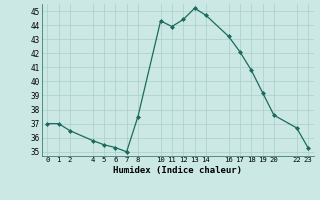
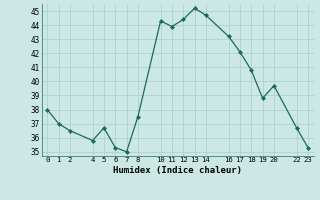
0: 37.0 -> 38.0
5: 35.5 -> 36.7
19: 39.2 -> 38.8
20: 37.6 -> 39.7
